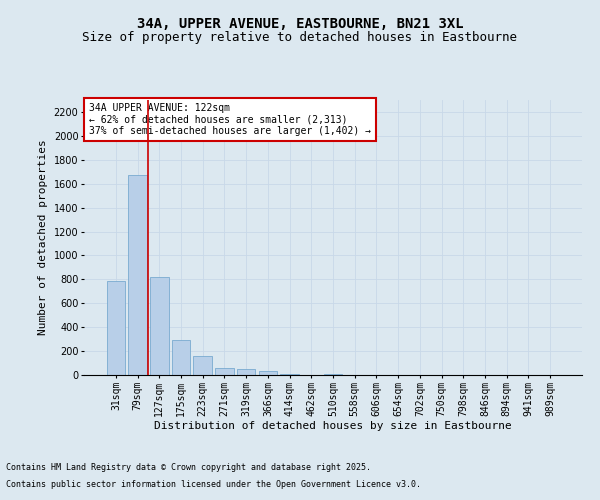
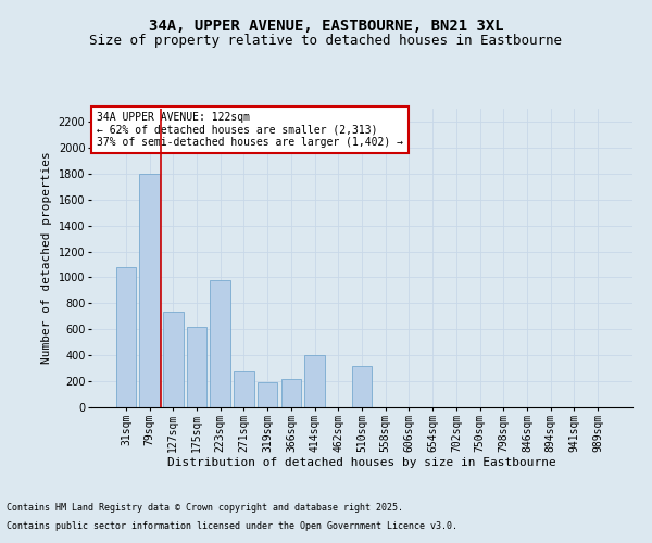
31sqm: 790 -> 1080
79sqm: 1670 -> 1800
127sqm: 820 -> 740
175sqm: 290 -> 620
223sqm: 160 -> 980
271sqm: 60 -> 280
319sqm: 50 -> 190
366sqm: 40 -> 220
414sqm: 10 -> 400
510sqm: 10 -> 320
